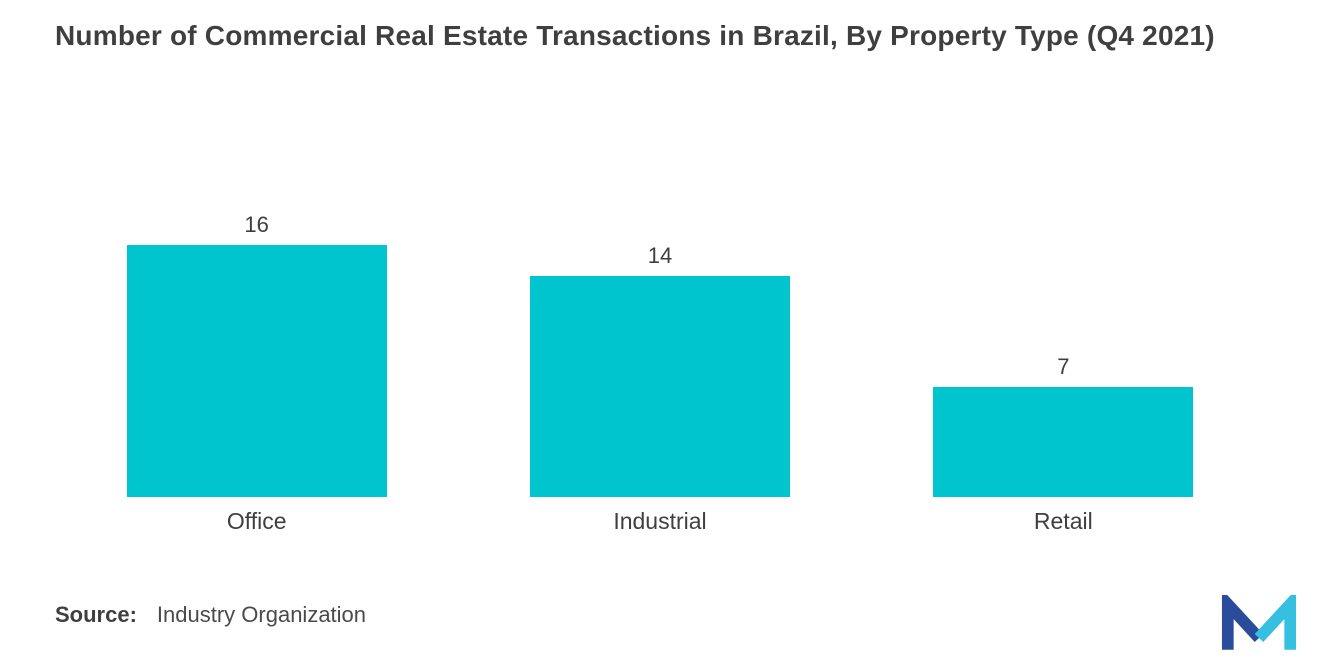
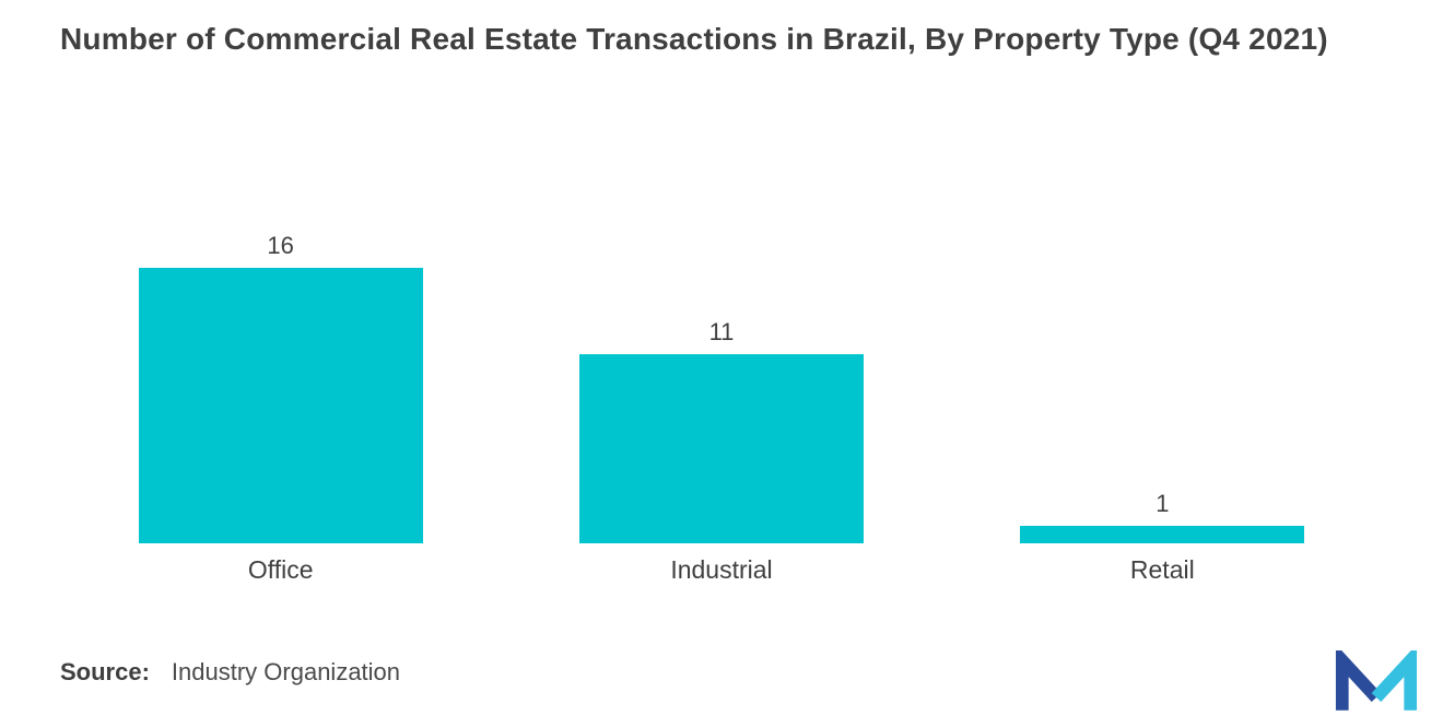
Industrial: 14 -> 11
Retail: 7 -> 1
